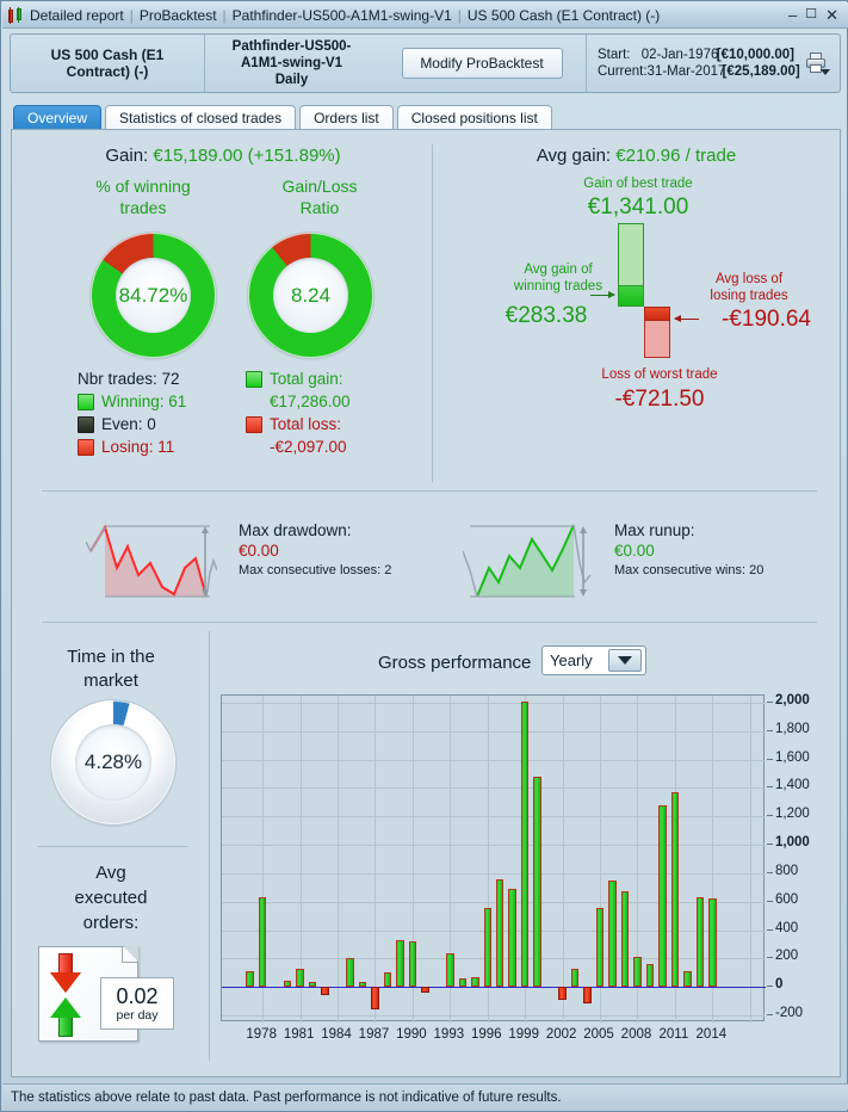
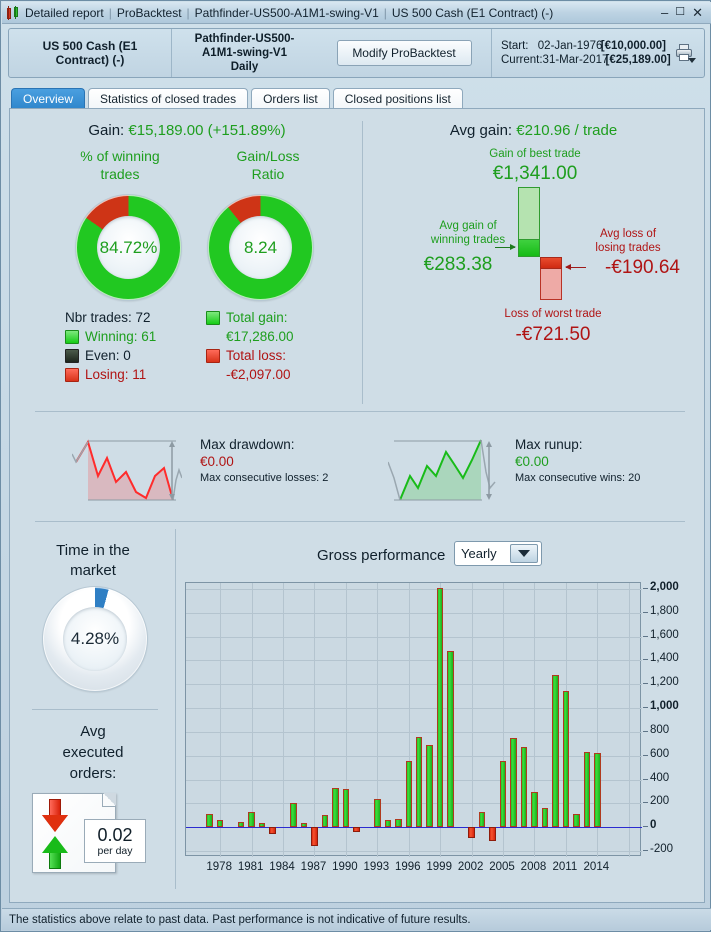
1978: 630 -> 60
2008: 210 -> 300
2011: 1370 -> 1140
